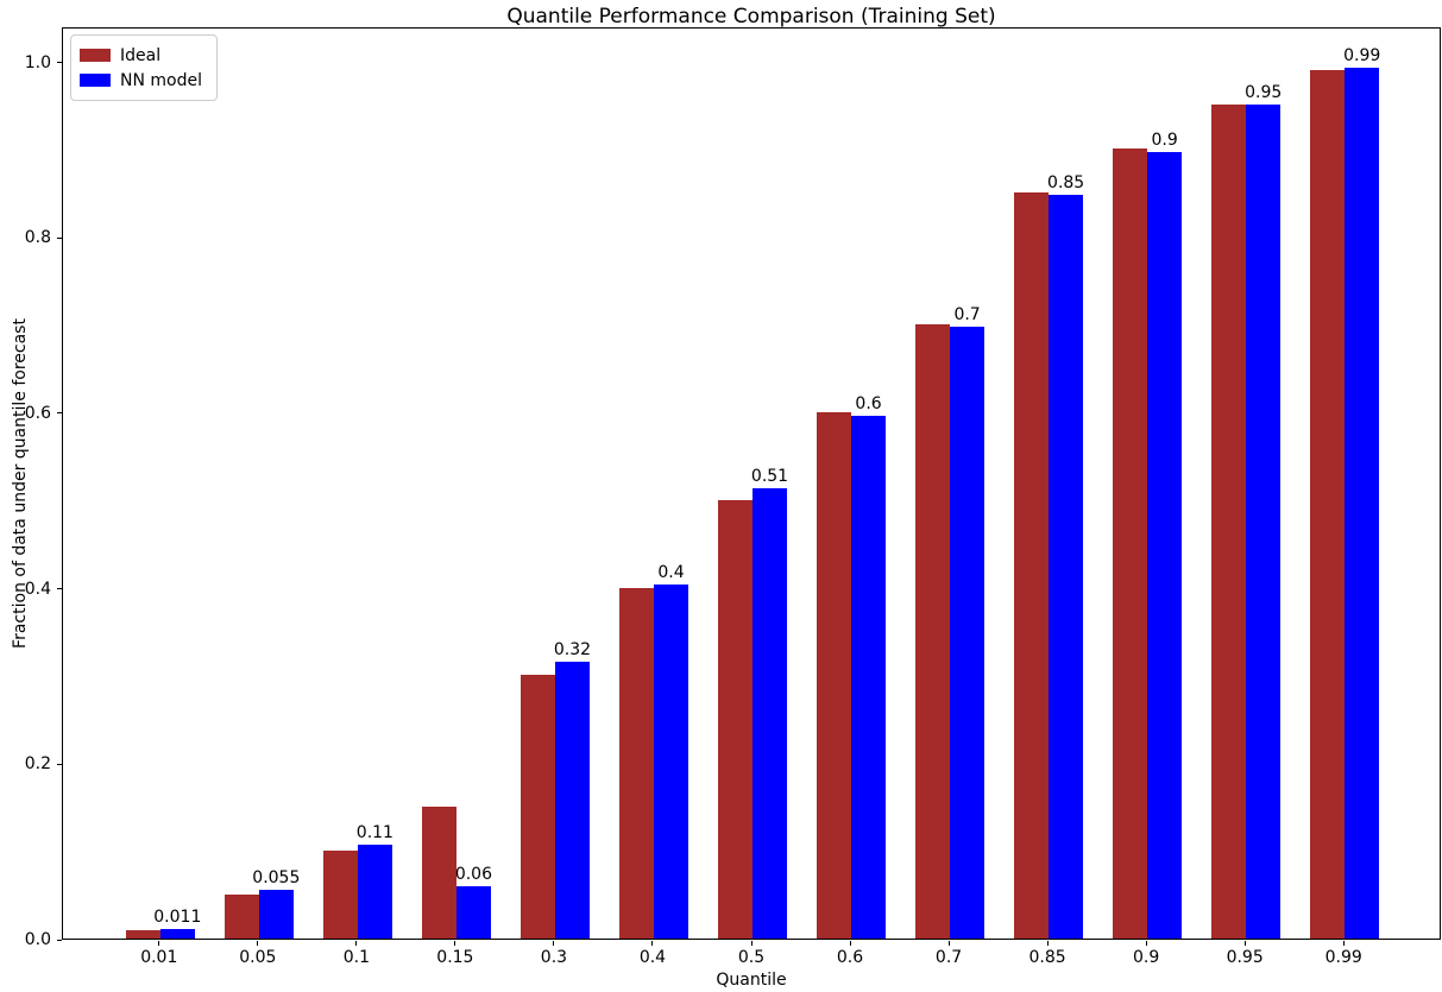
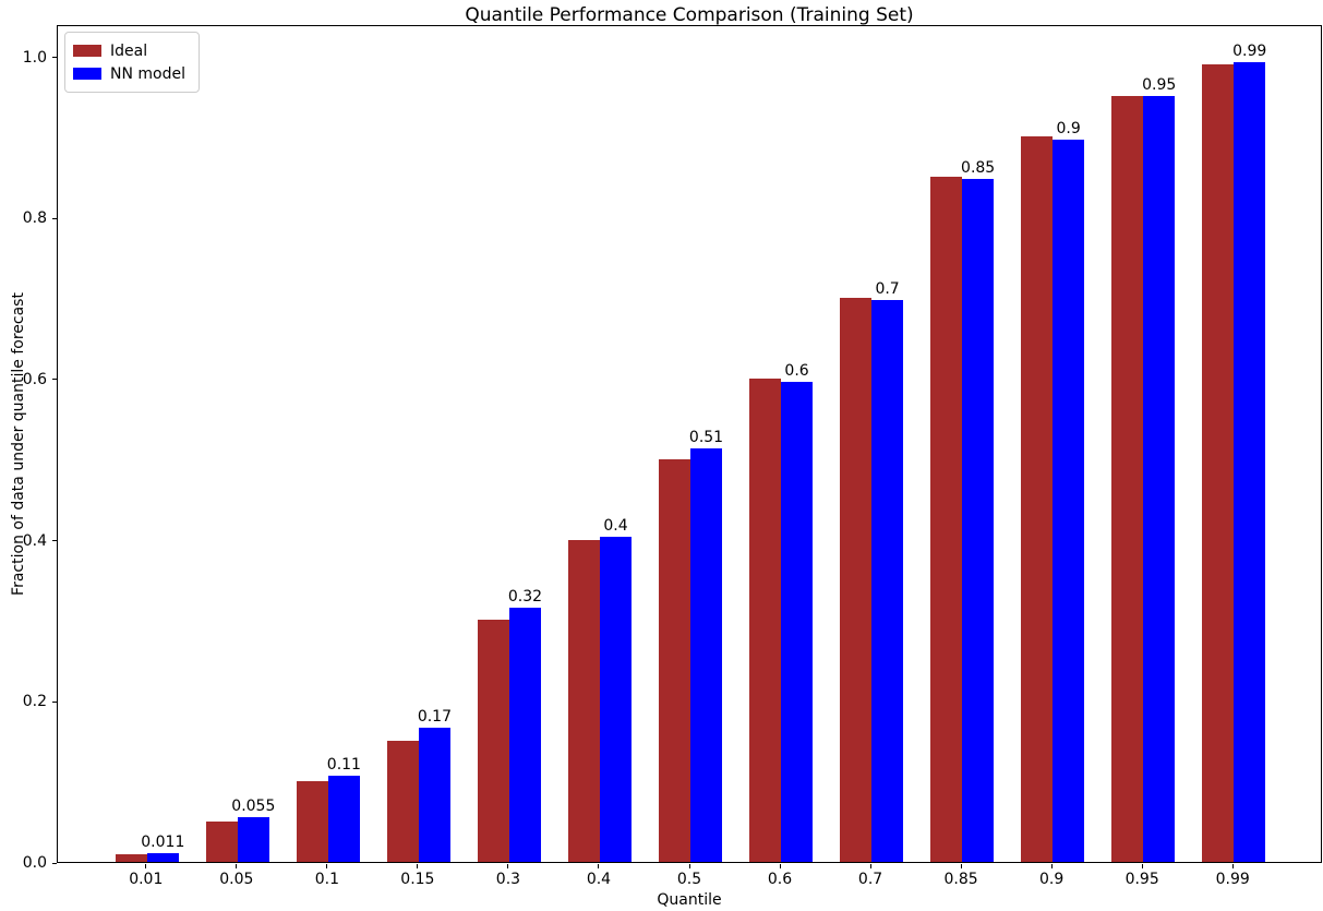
NN model/0.15: 0.06 -> 0.17
